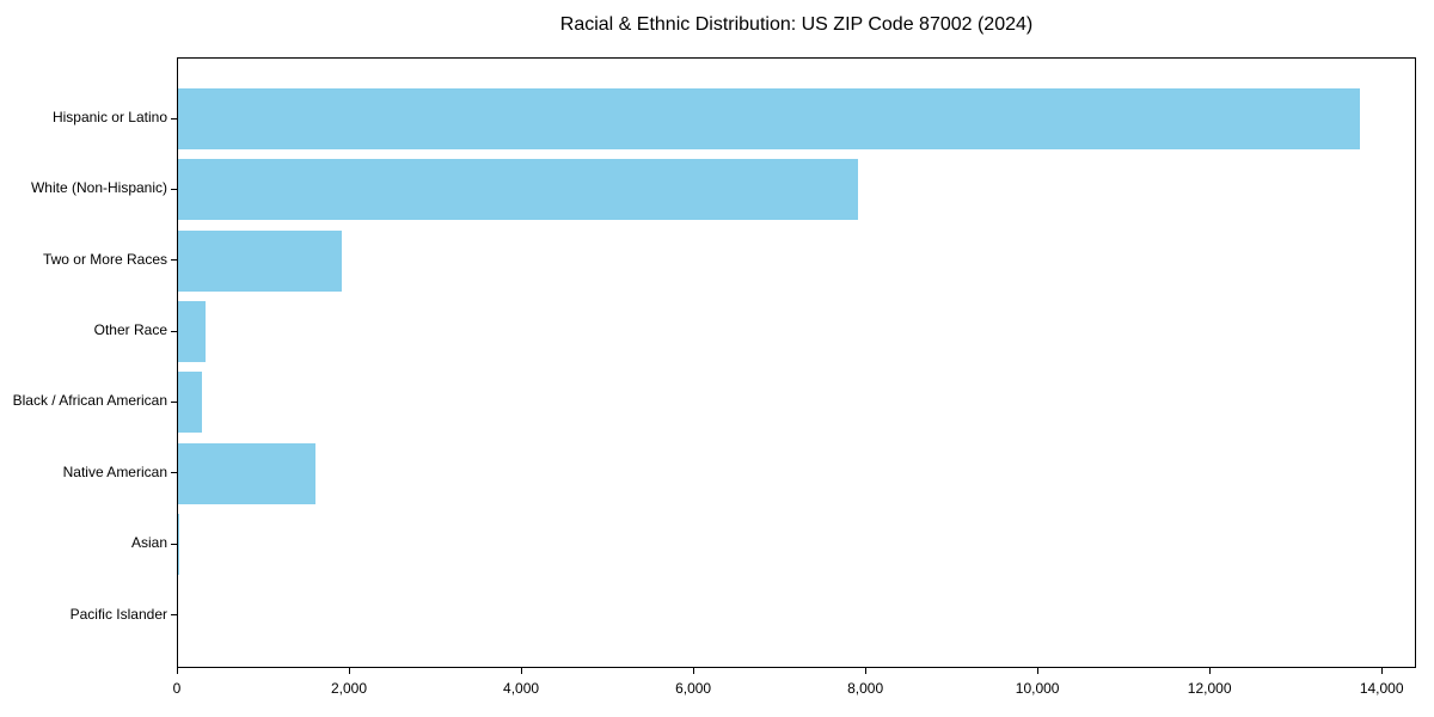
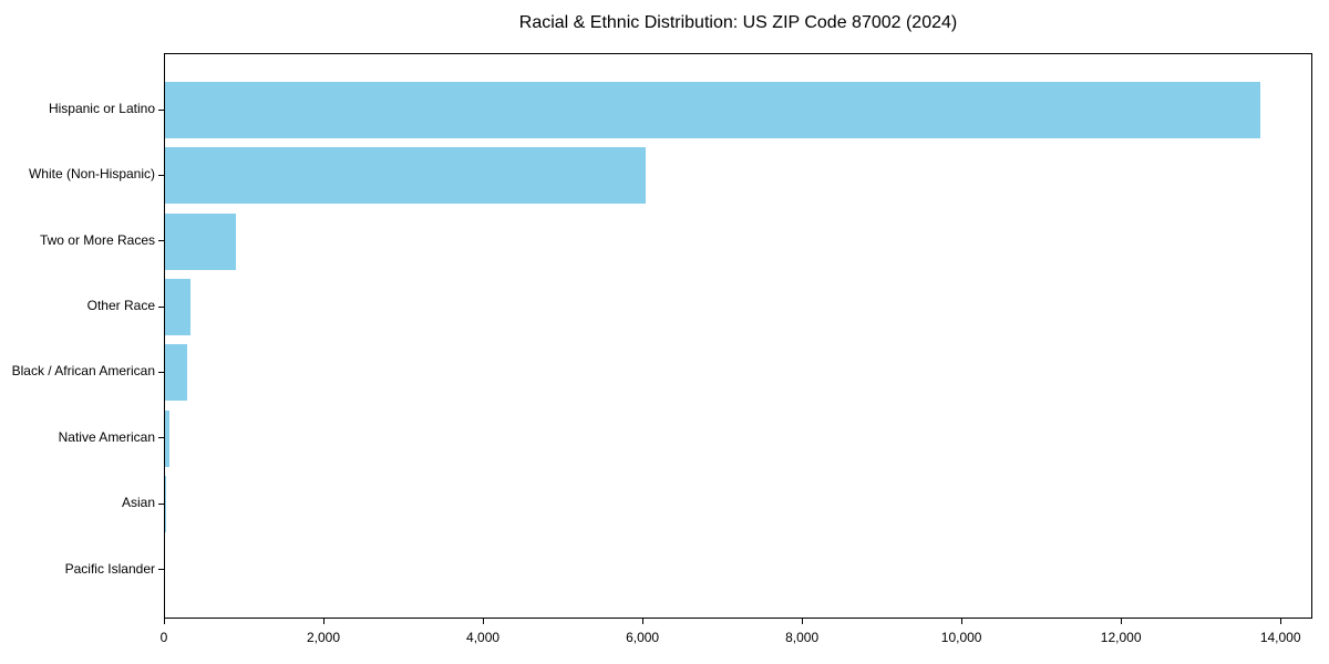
White (Non-Hispanic): 7900 -> 6000
Two or More Races: 1900 -> 900
Native American: 1600 -> 100
